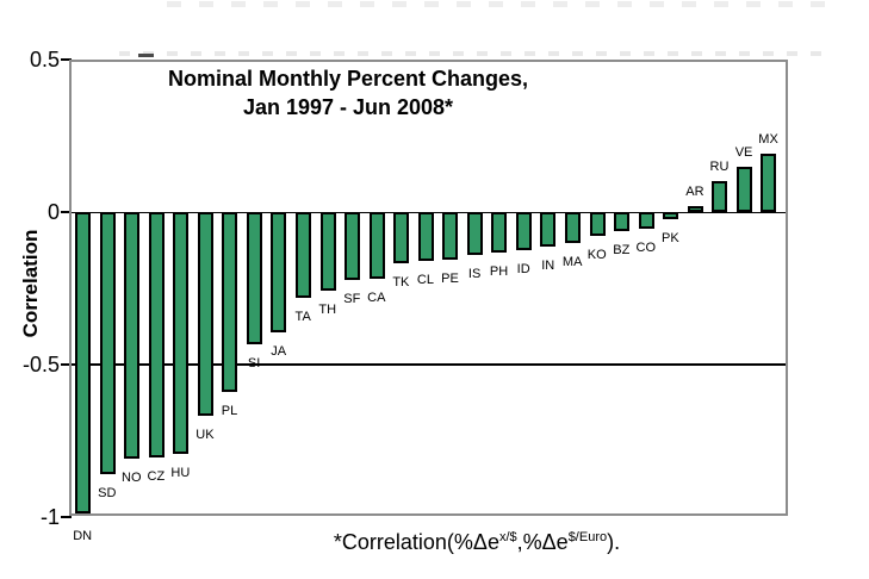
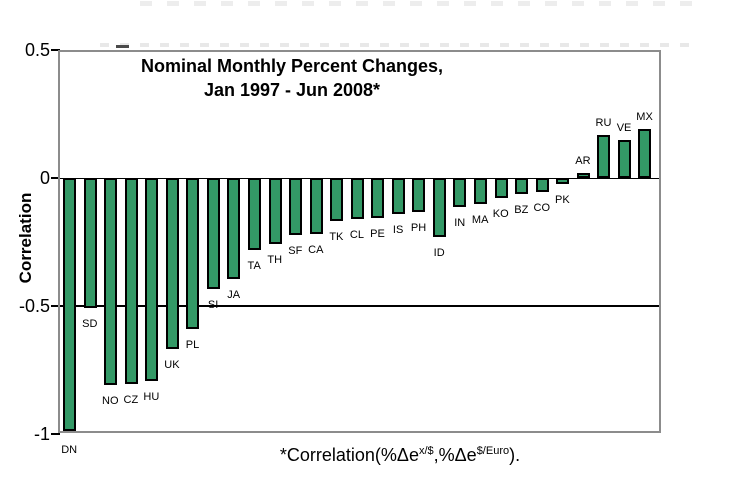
SD: -0.86 -> -0.51
ID: -0.12 -> -0.23
RU: 0.10 -> 0.17
